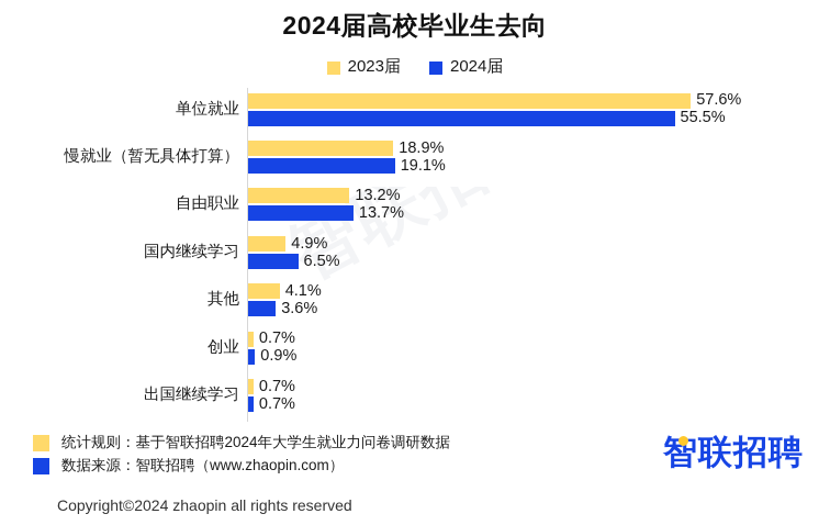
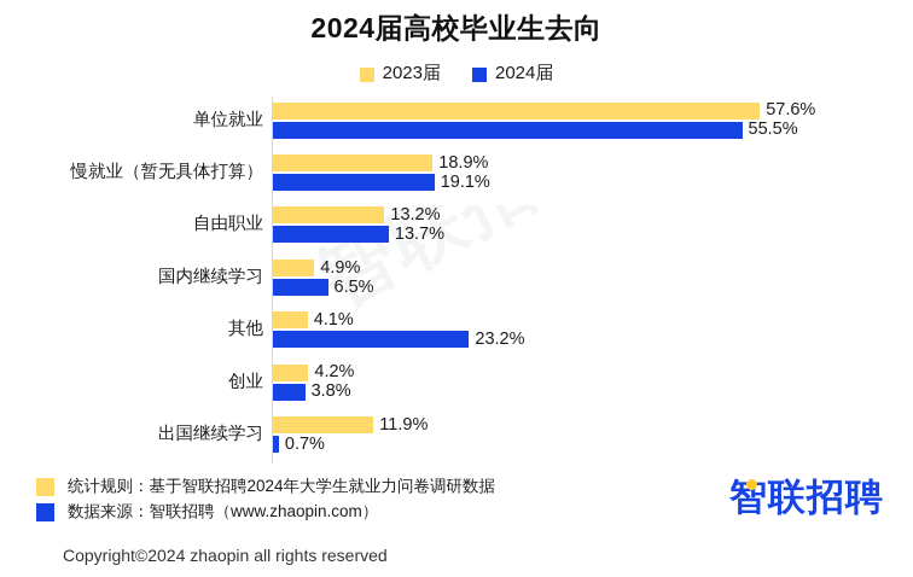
2024届/其他: 3.6% -> 23.2%
2023届/创业: 0.7% -> 4.2%
2024届/创业: 0.9% -> 3.8%
2023届/出国继续学习: 0.7% -> 11.9%
